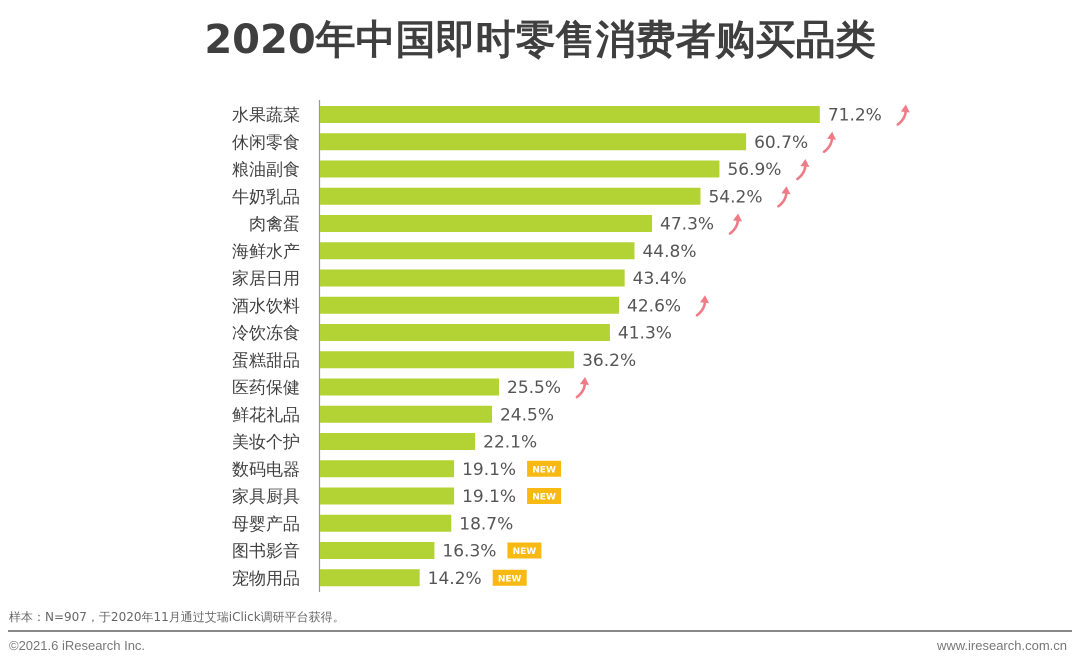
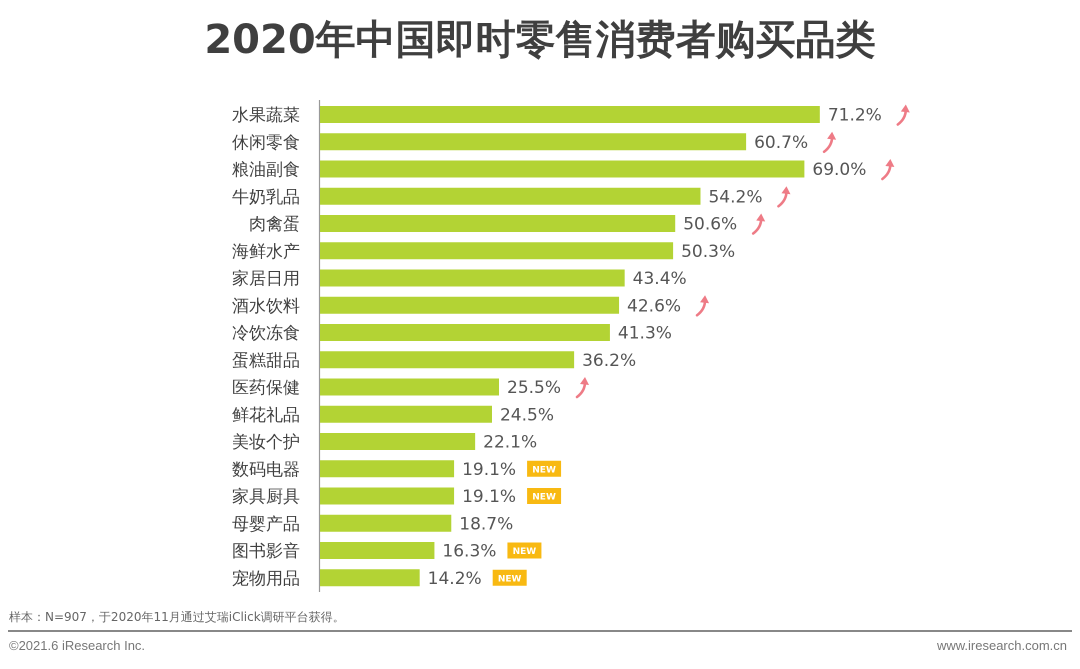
粮油副食: 56.9% -> 69.0%
肉禽蛋: 47.3% -> 50.6%
海鲜水产: 44.8% -> 50.3%
